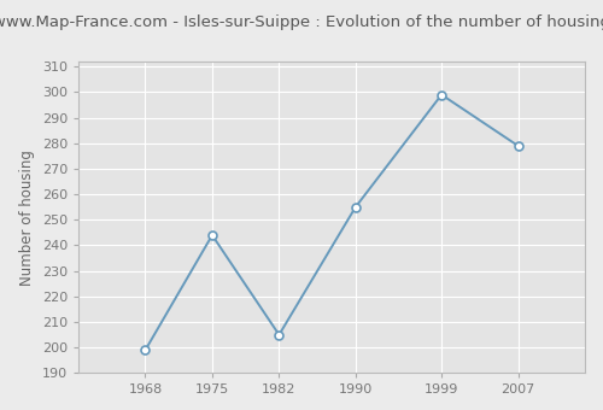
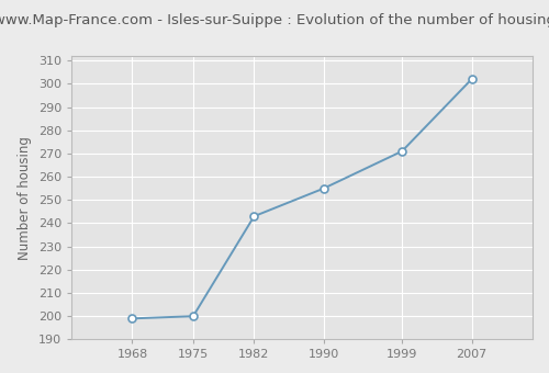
1975: 244 -> 200
1982: 205 -> 243
1999: 299 -> 271
2007: 279 -> 302
